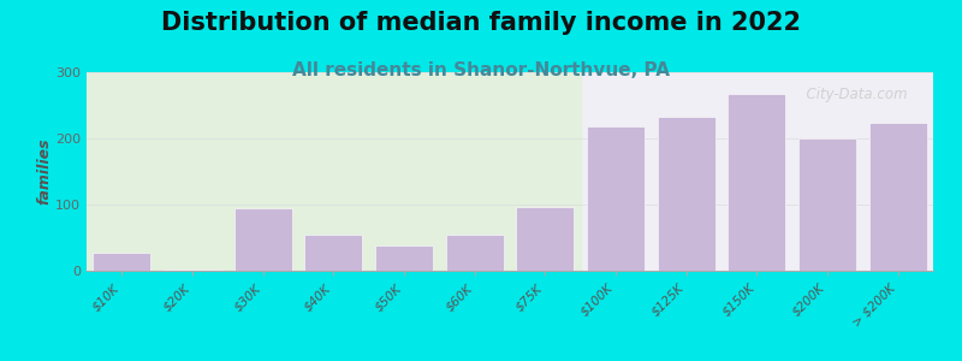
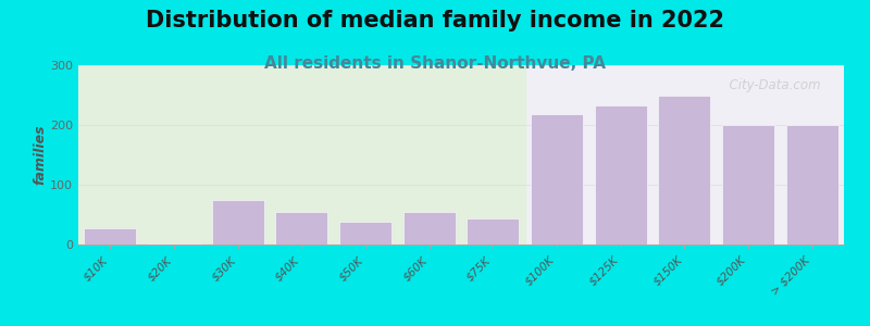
$30K: 94 -> 75
$75K: 96 -> 43
$150K: 268 -> 250
> $200K: 224 -> 200
